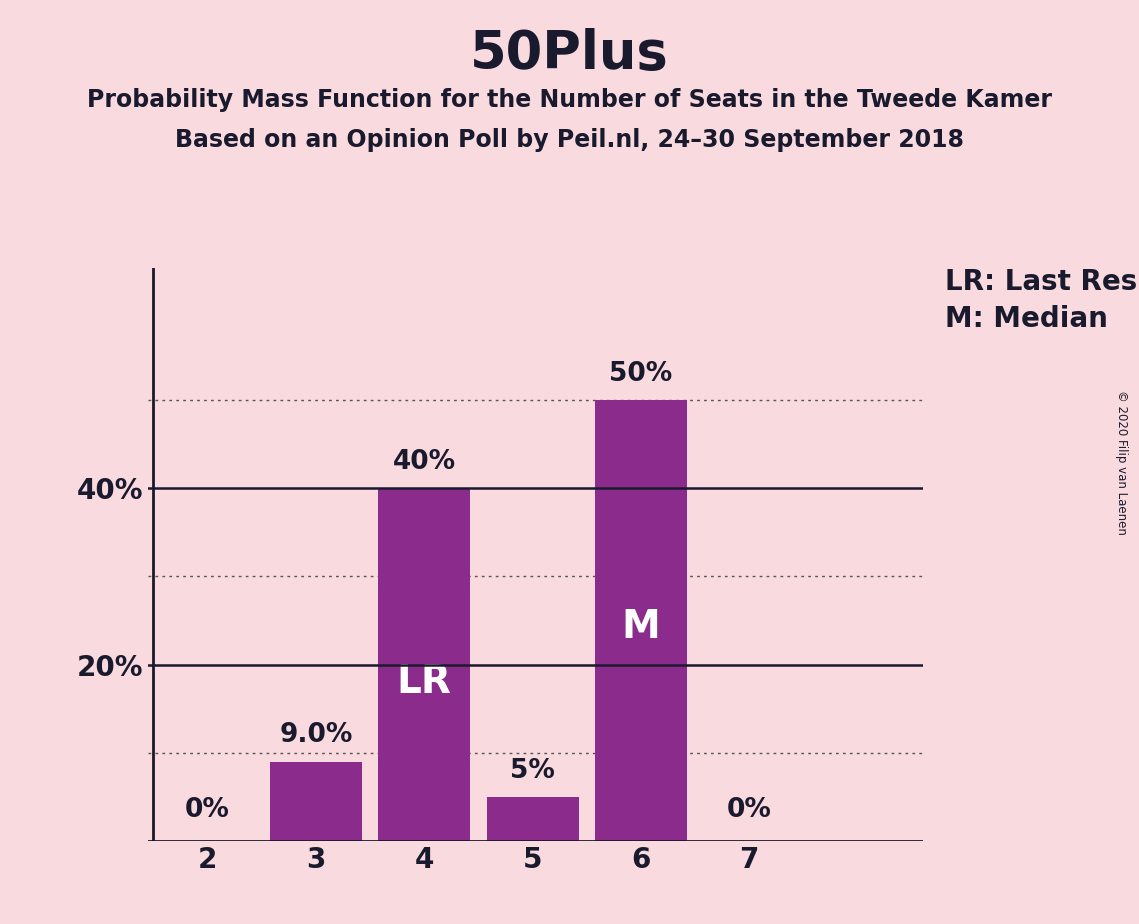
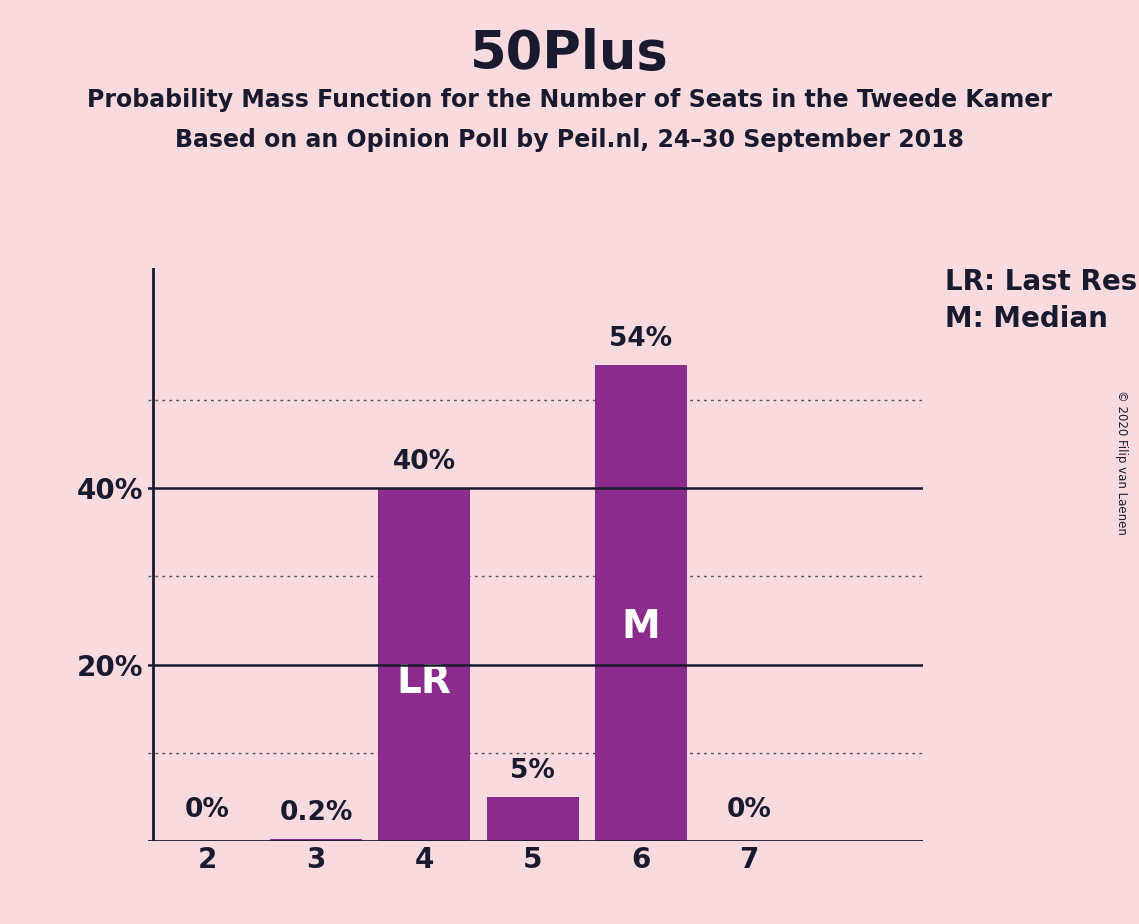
3: 9.0% -> 0.2%
6: 50% -> 54%
